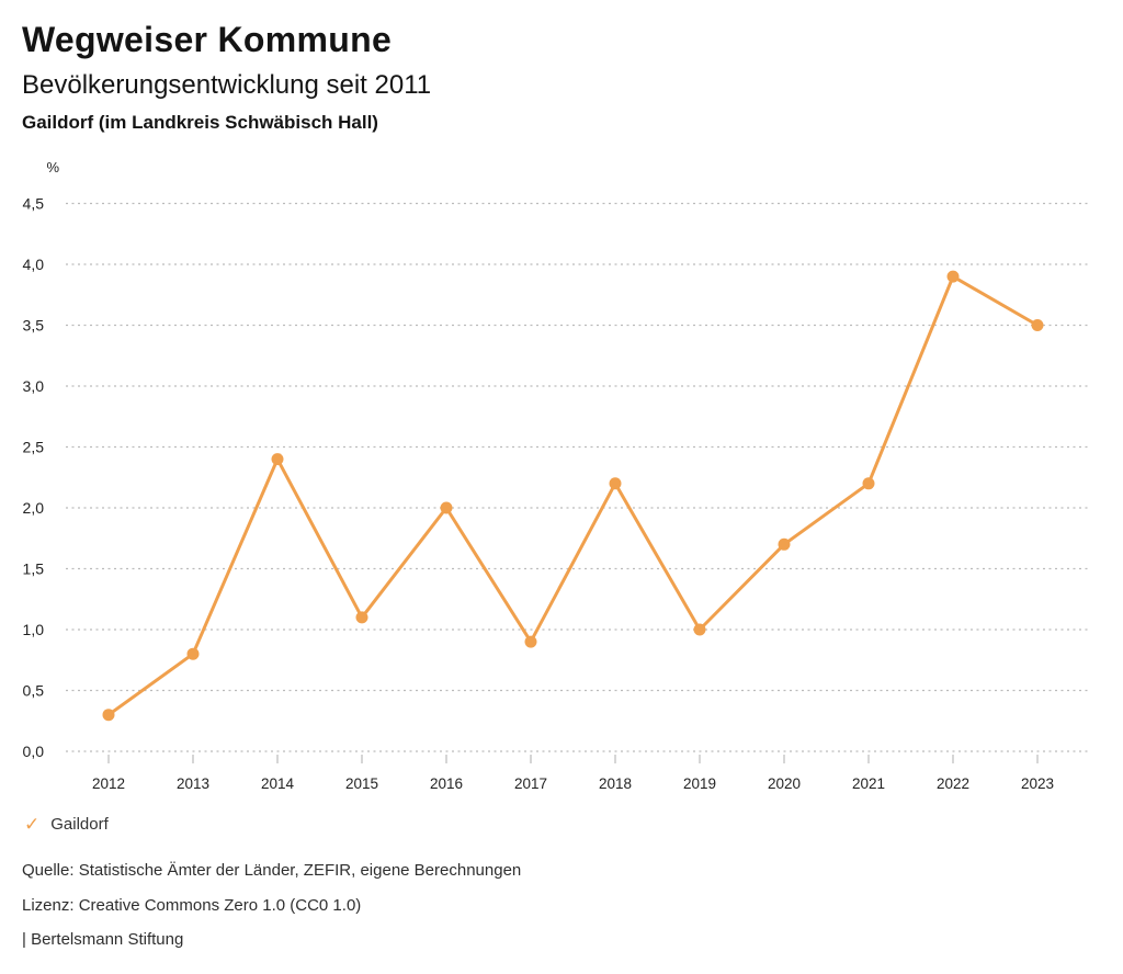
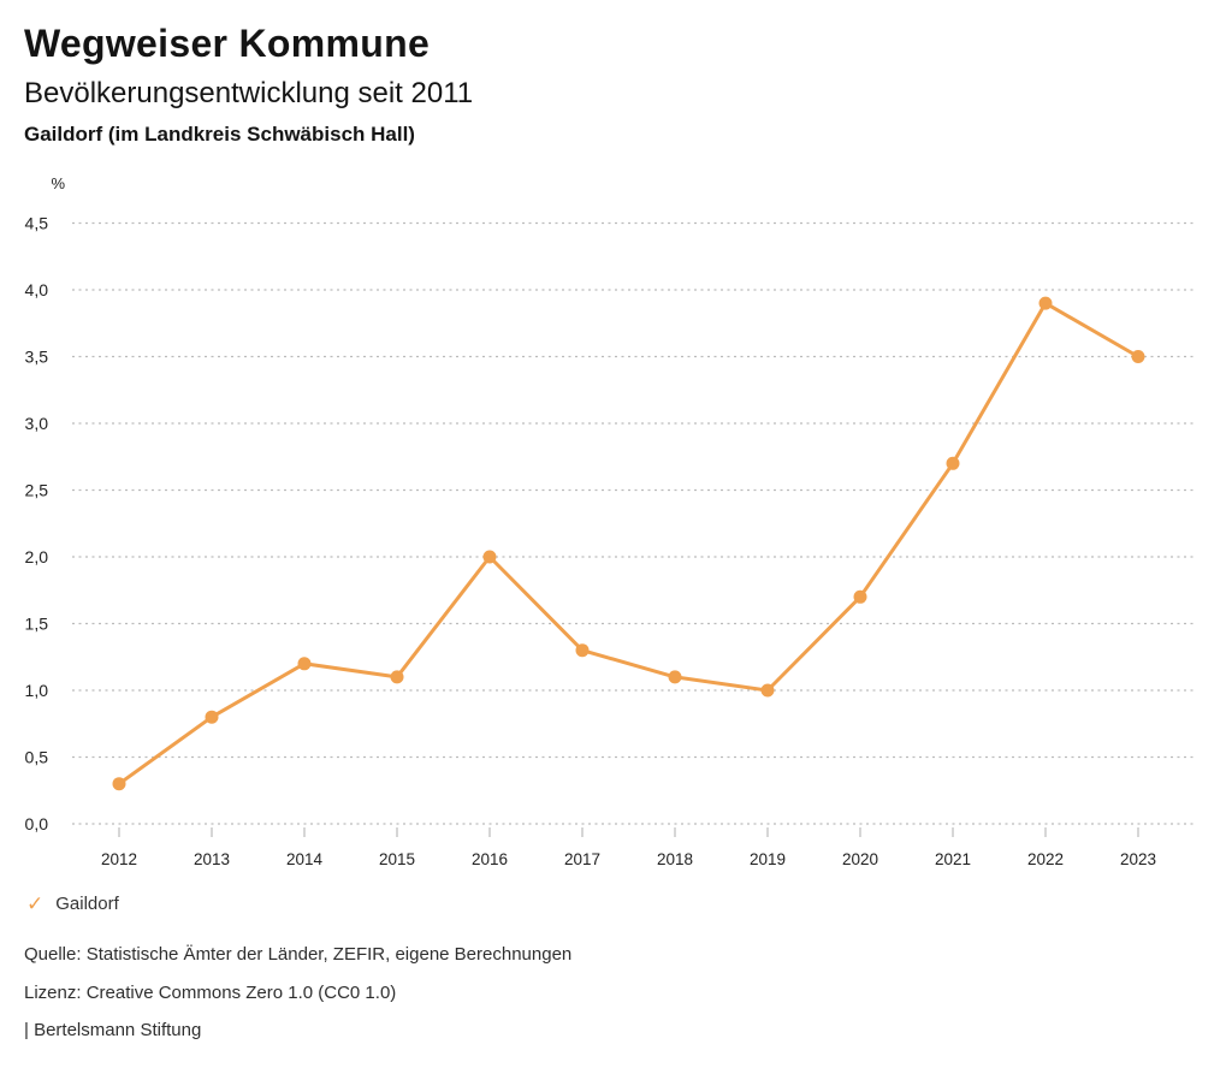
2014: 2,4 -> 1,2
2017: 0,9 -> 1,3
2018: 2,2 -> 1,1
2021: 2,2 -> 2,7
